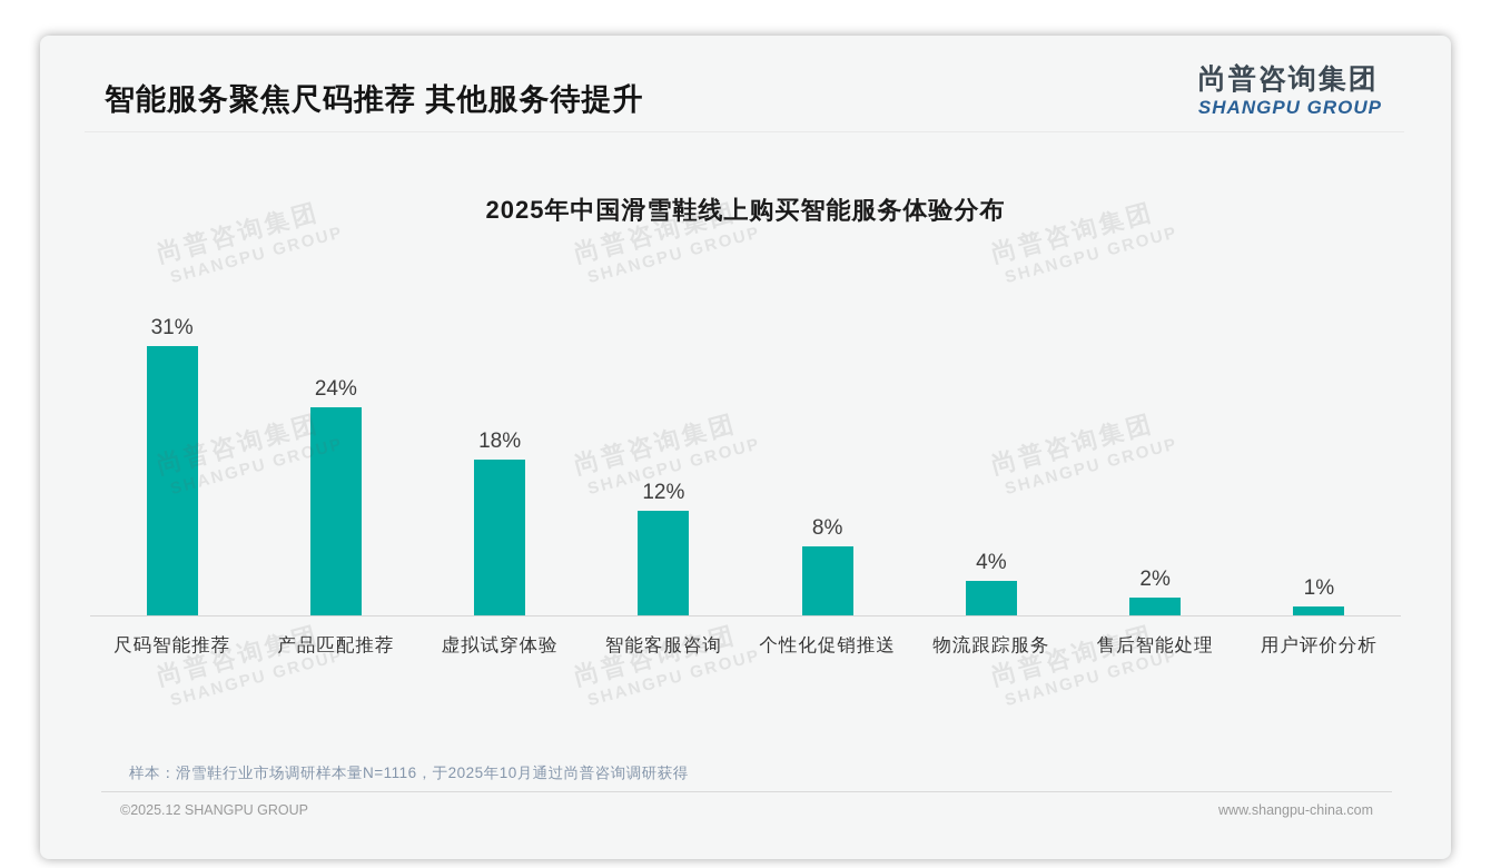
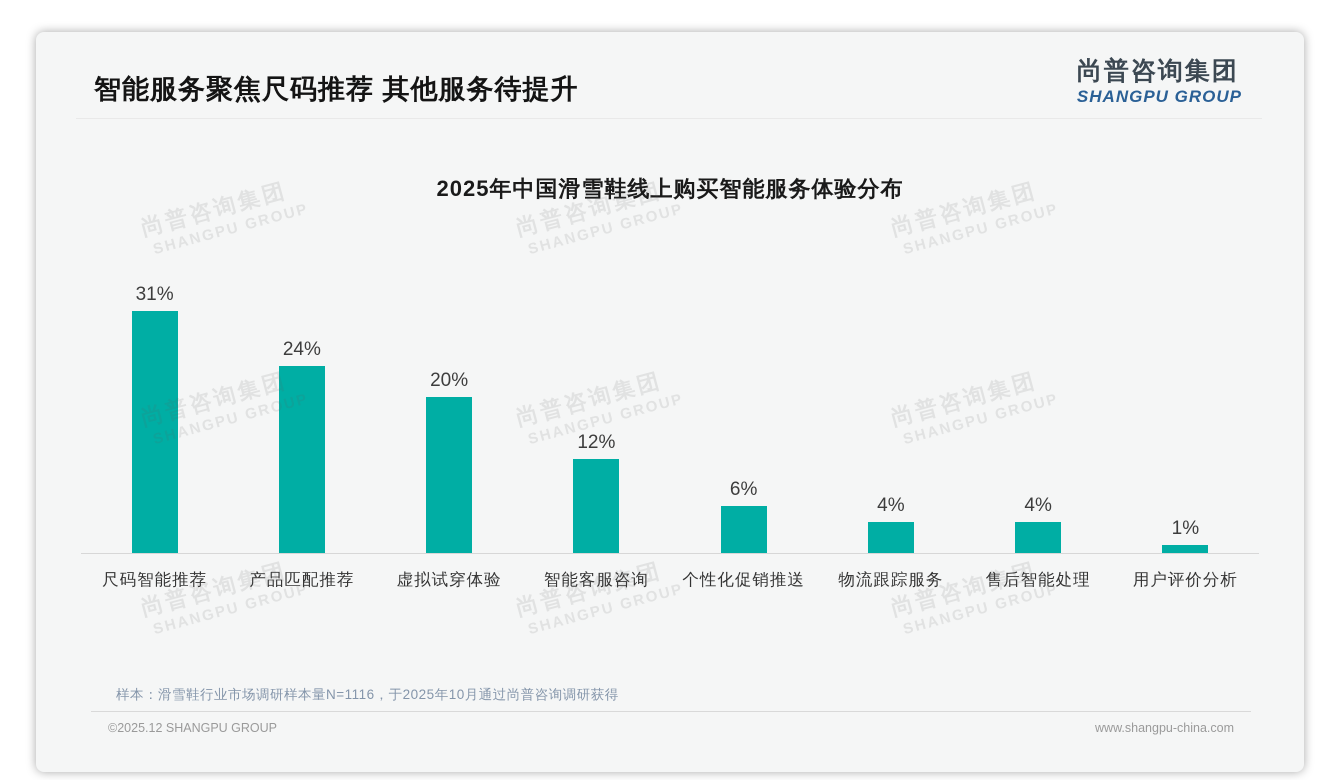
虚拟试穿体验: 18% -> 20%
个性化促销推送: 8% -> 6%
售后智能处理: 2% -> 4%
